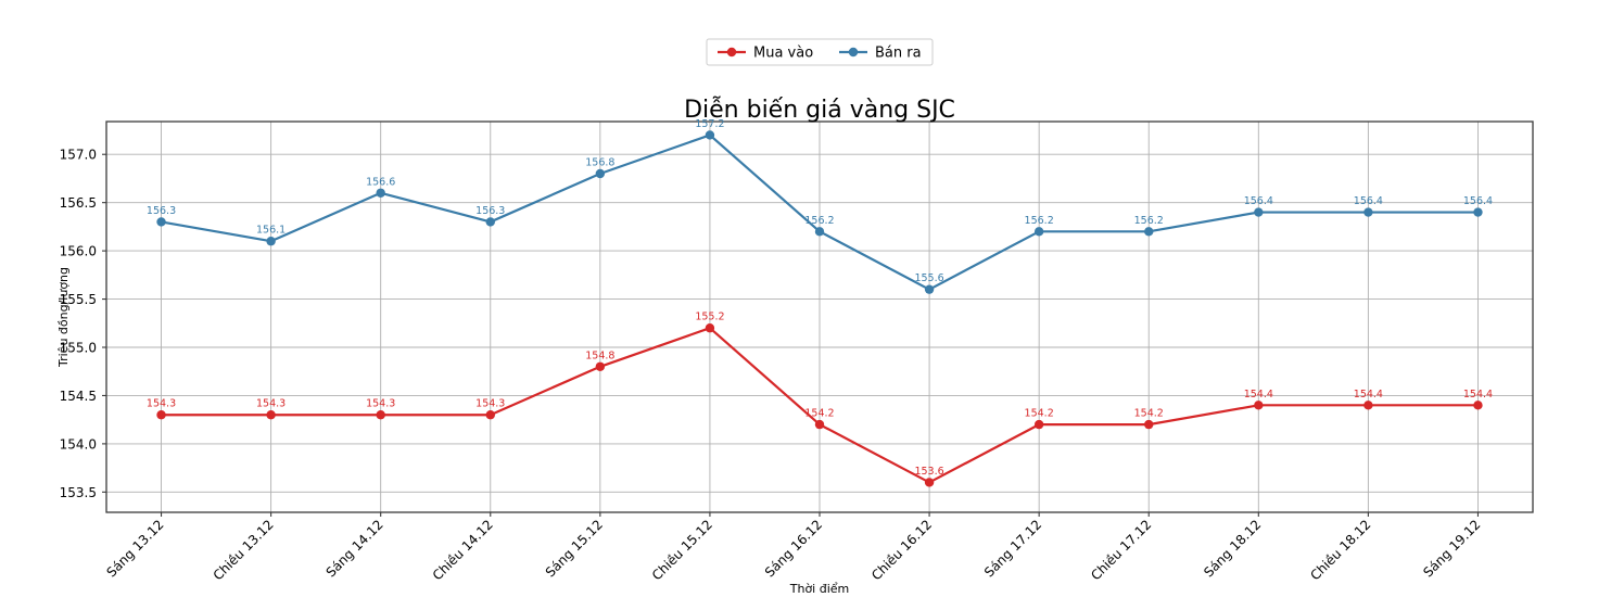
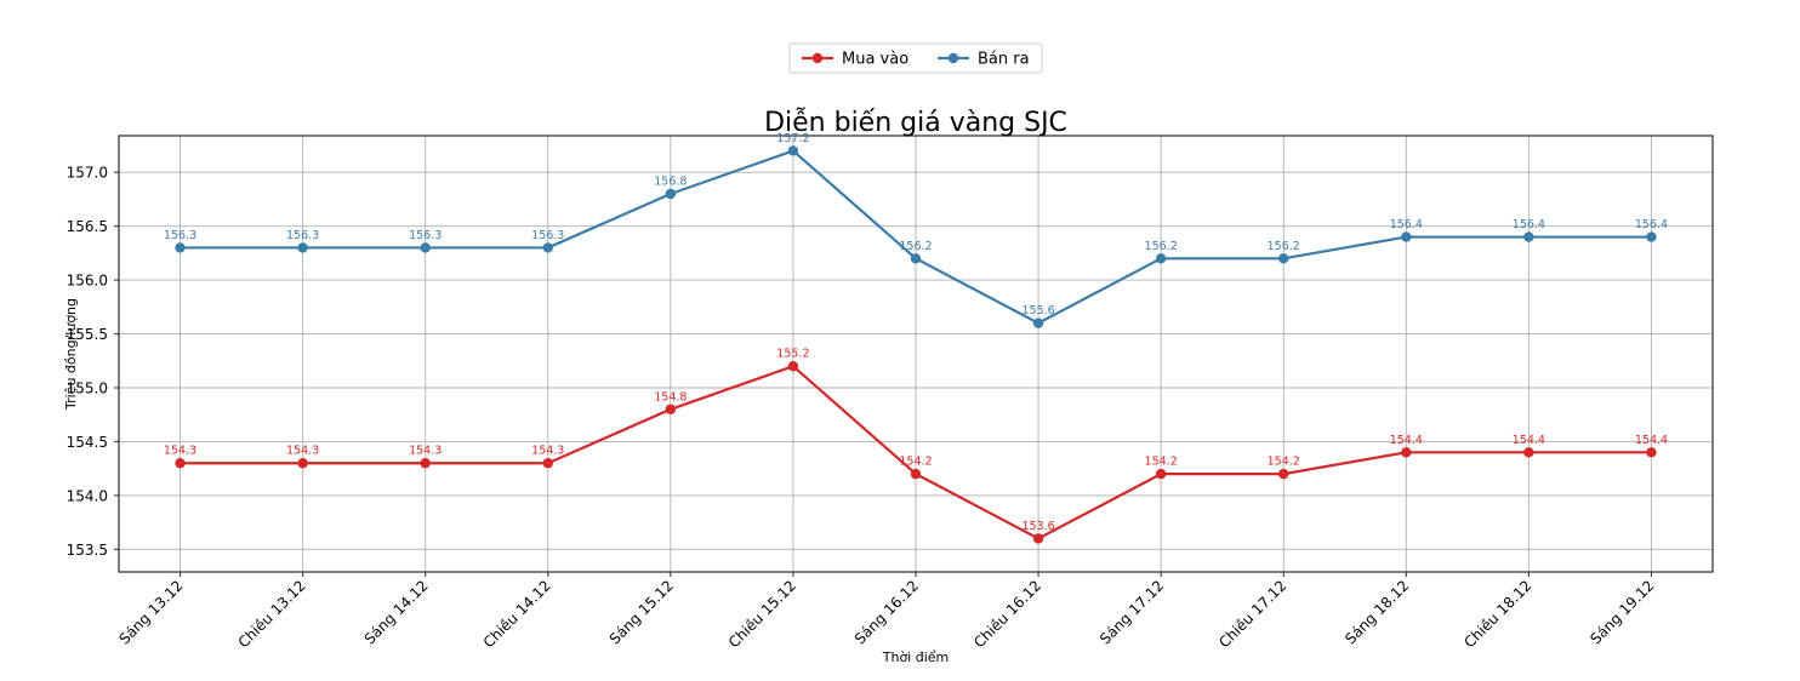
Bán ra/Chiều 13.12: 156.1 -> 156.3
Bán ra/Sáng 14.12: 156.6 -> 156.3
